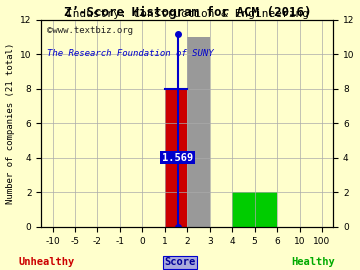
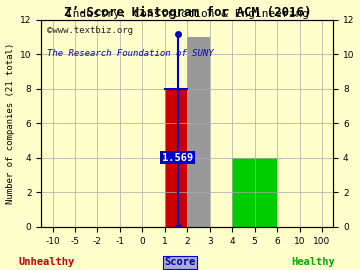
5: 2 -> 4
